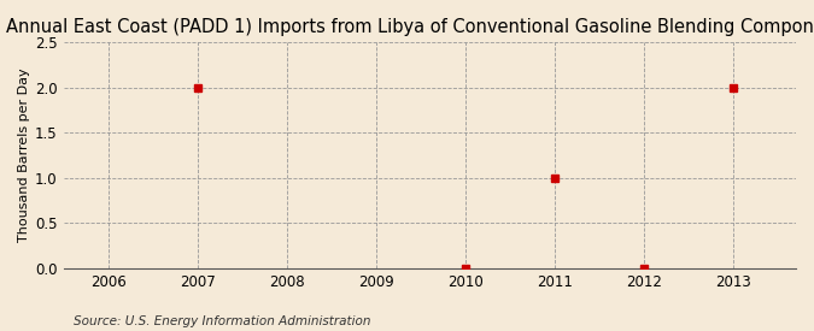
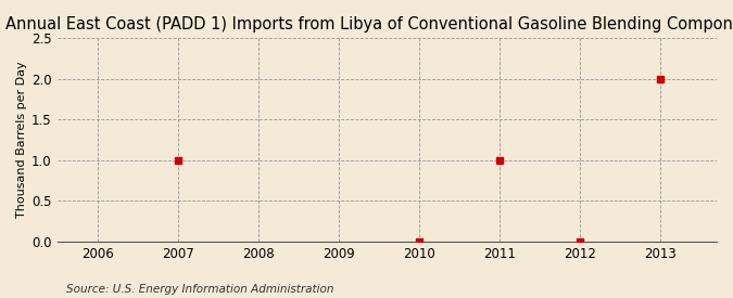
2007: 2 -> 1
